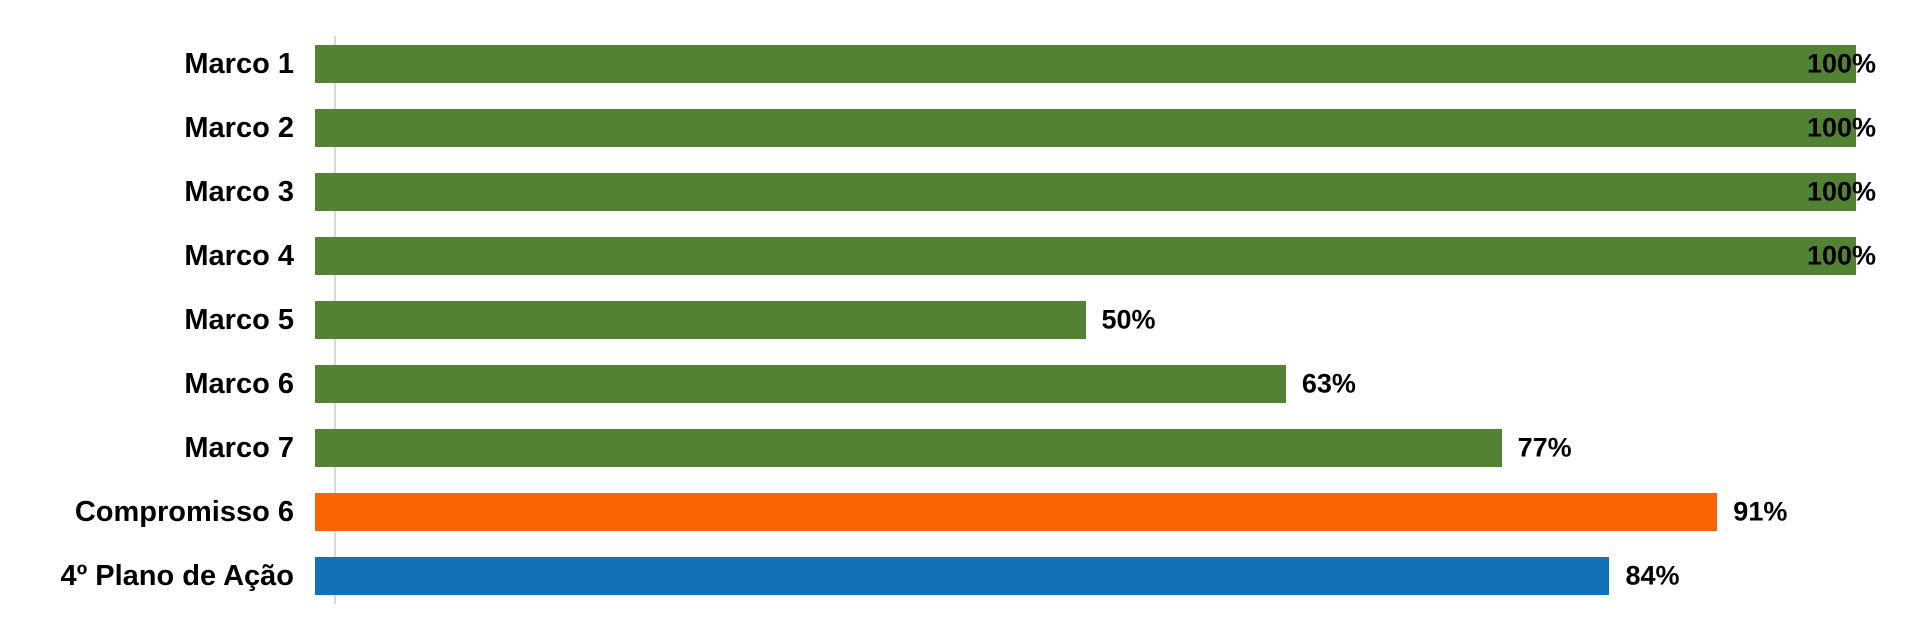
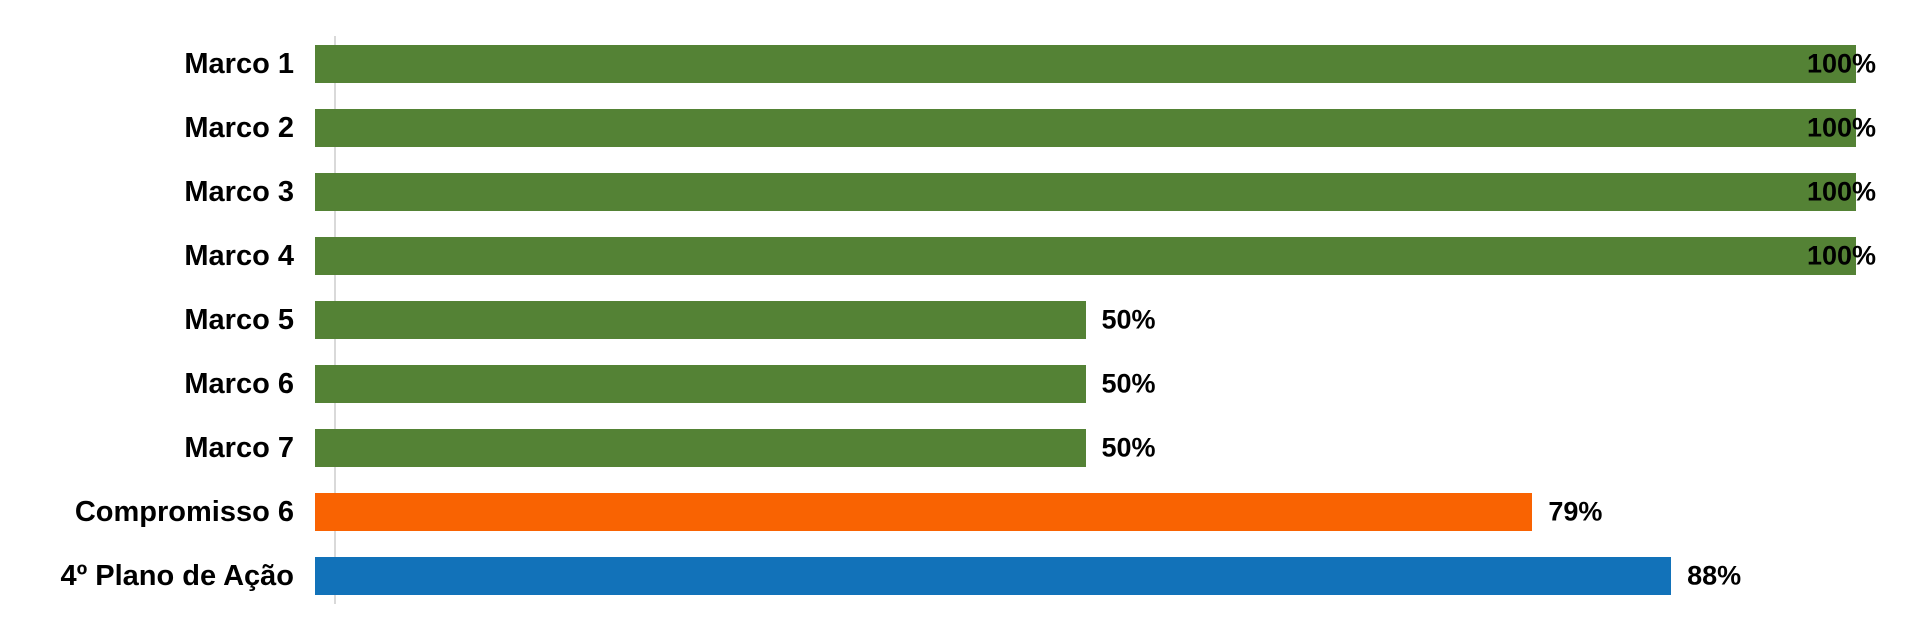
Marco 6: 63% -> 50%
Marco 7: 77% -> 50%
Compromisso 6: 91% -> 79%
4º Plano de Ação: 84% -> 88%
